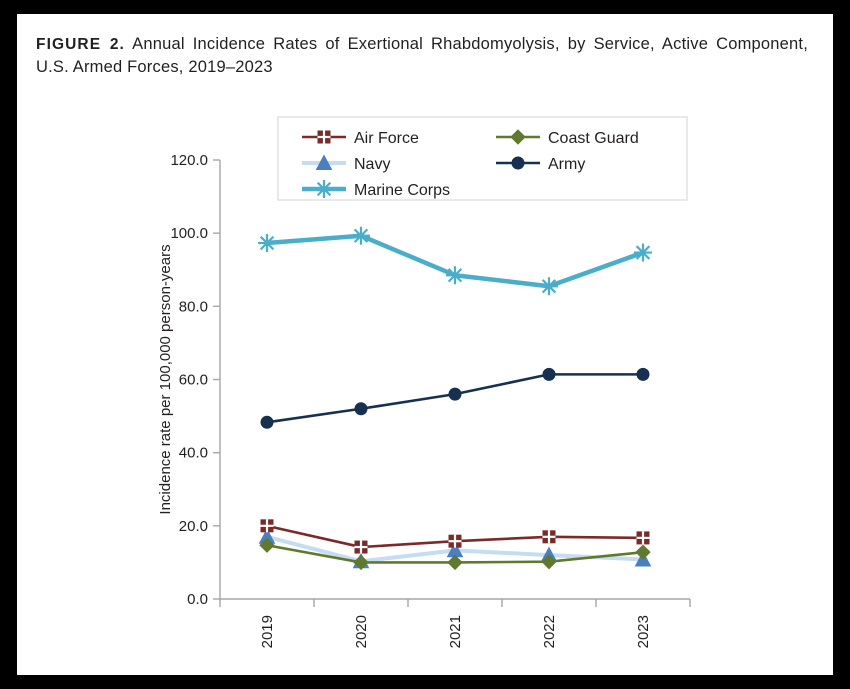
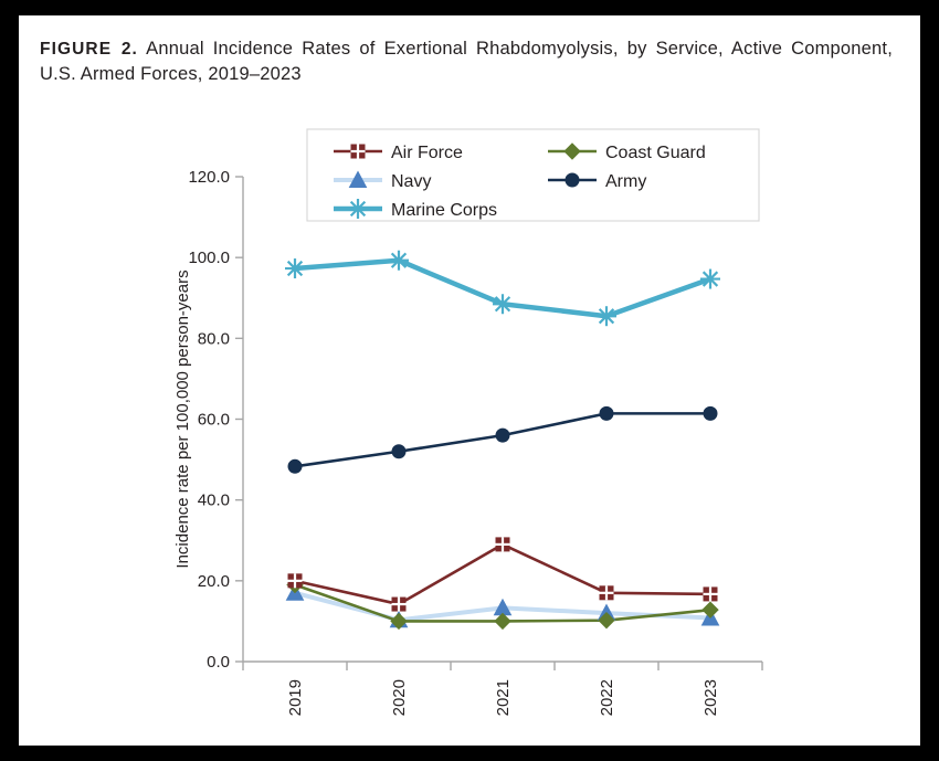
Coast Guard/2019: 15 -> 19
Air Force/2021: 16 -> 29
